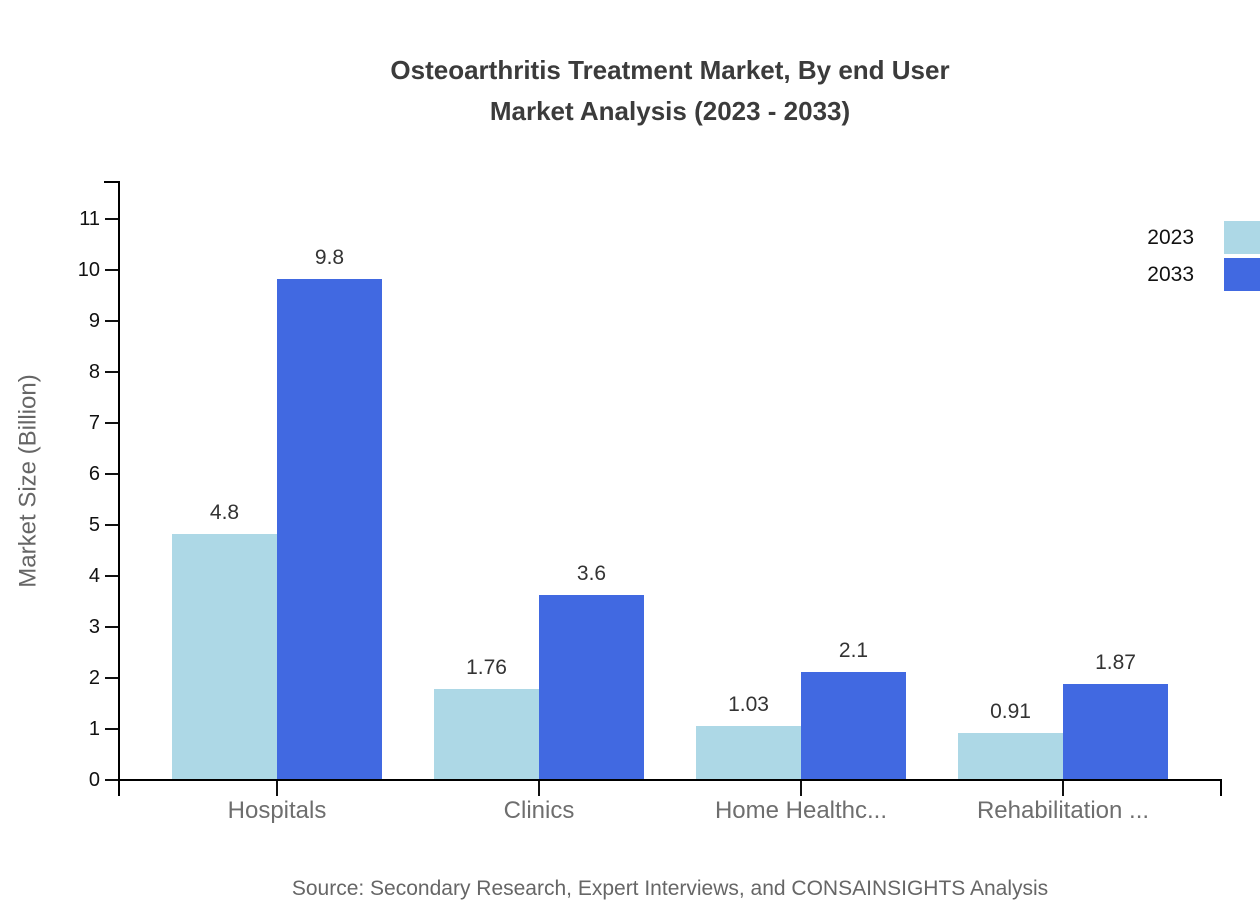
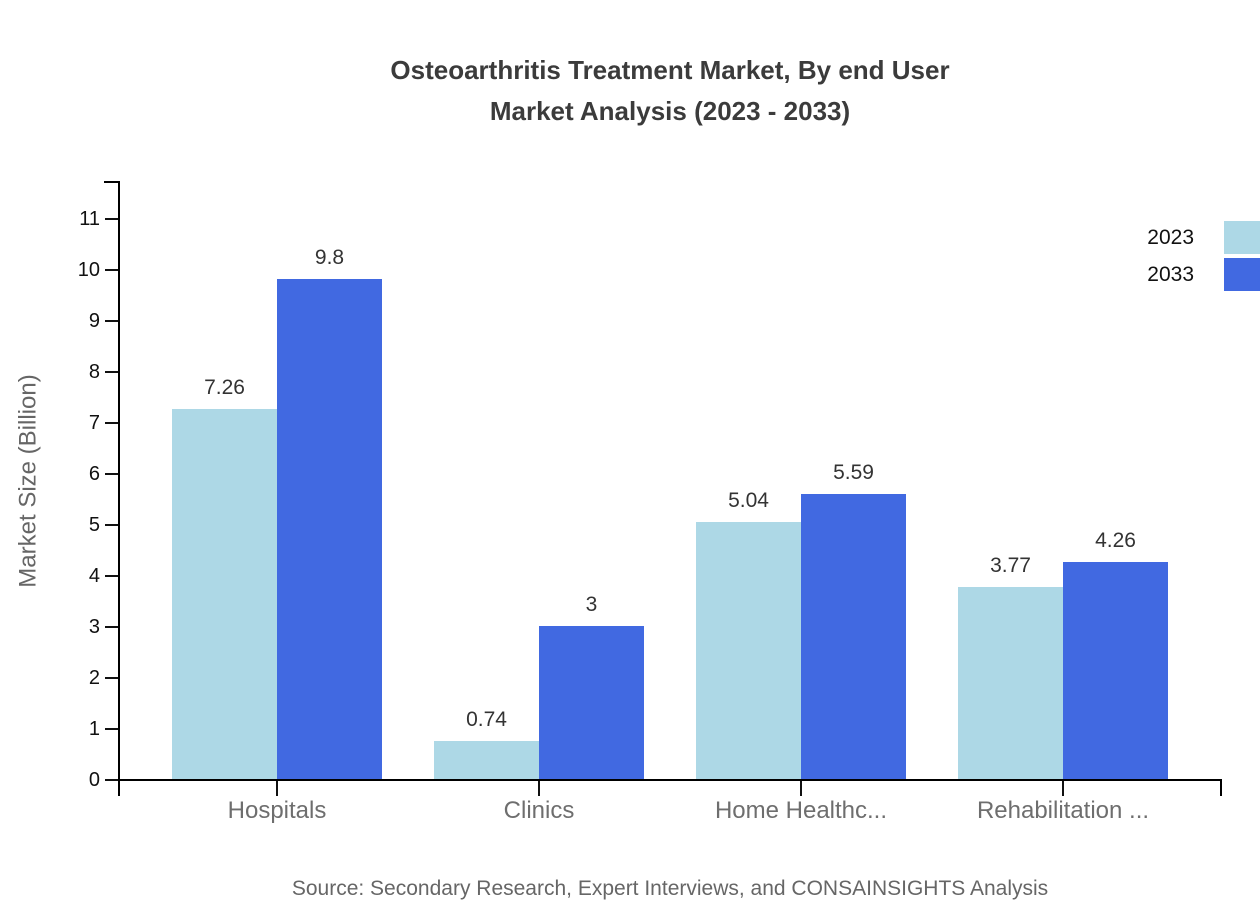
2023/Hospitals: 4.8 -> 7.26
2023/Clinics: 1.76 -> 0.74
2033/Clinics: 3.6 -> 3
2023/Home Healthc...: 1.03 -> 5.04
2033/Home Healthc...: 2.1 -> 5.59
2023/Rehabilitation ...: 0.91 -> 3.77
2033/Rehabilitation ...: 1.87 -> 4.26
